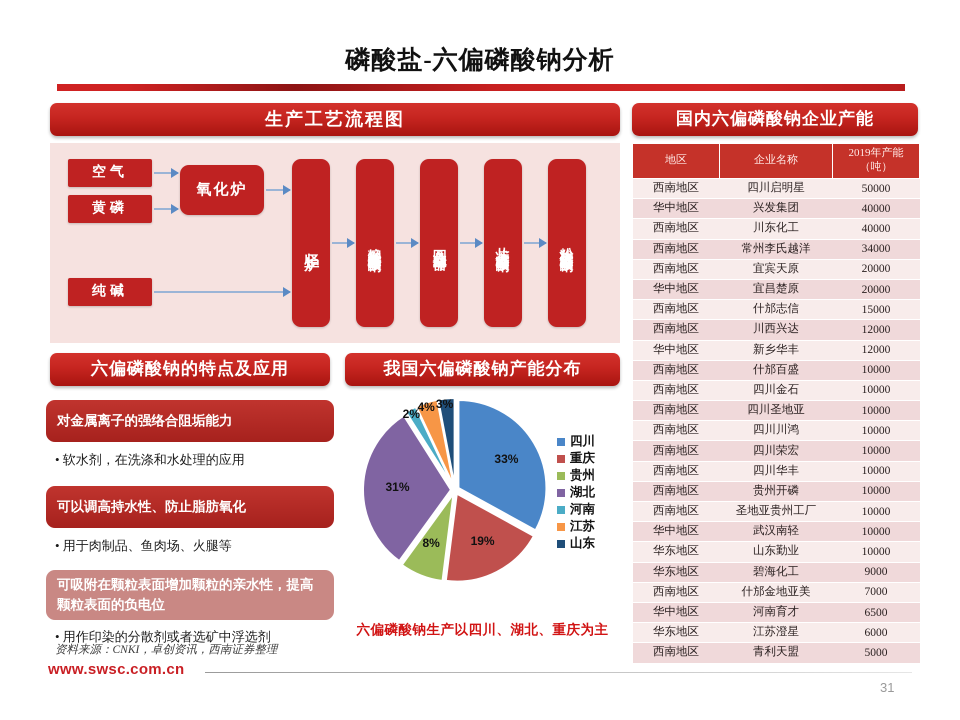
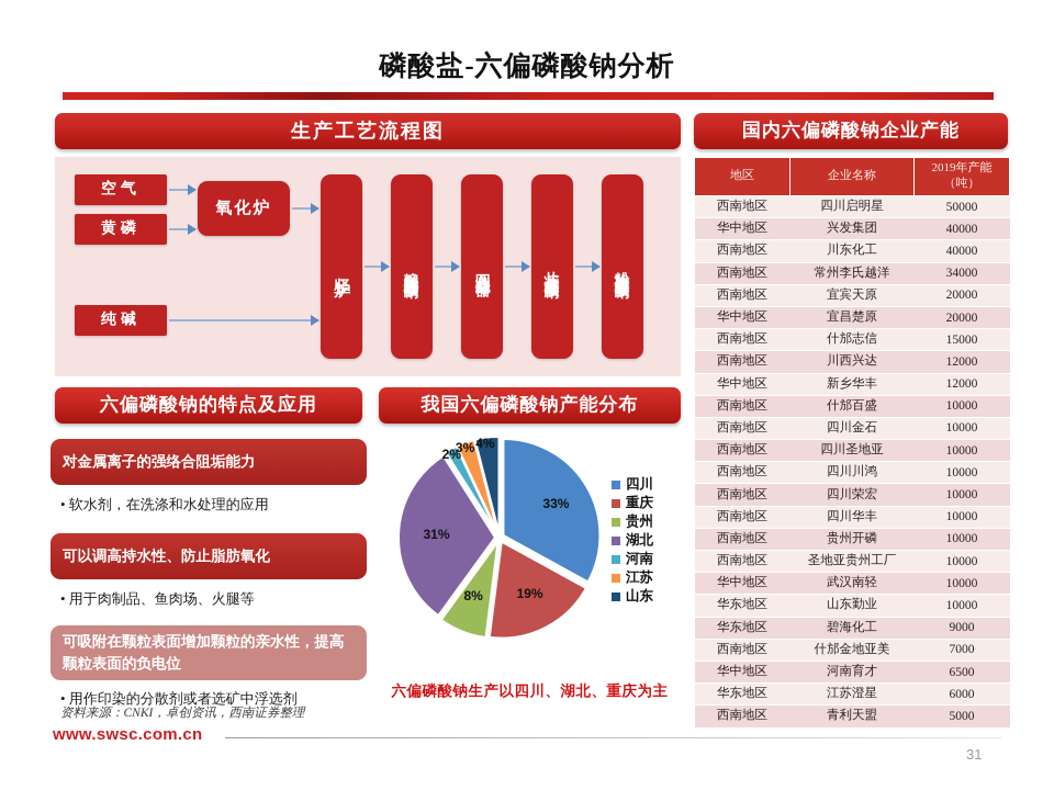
江苏: 4% -> 3%
山东: 3% -> 4%
